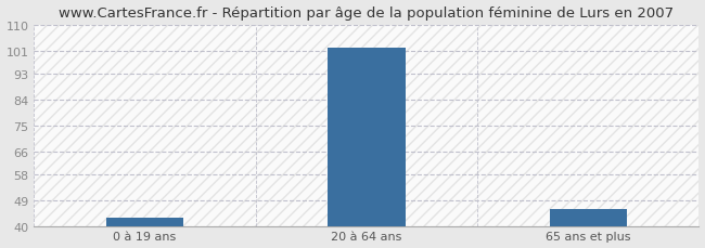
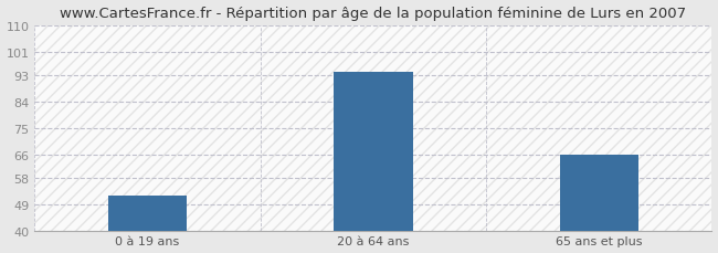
0 à 19 ans: 43 -> 52
20 à 64 ans: 102 -> 94
65 ans et plus: 46 -> 66
